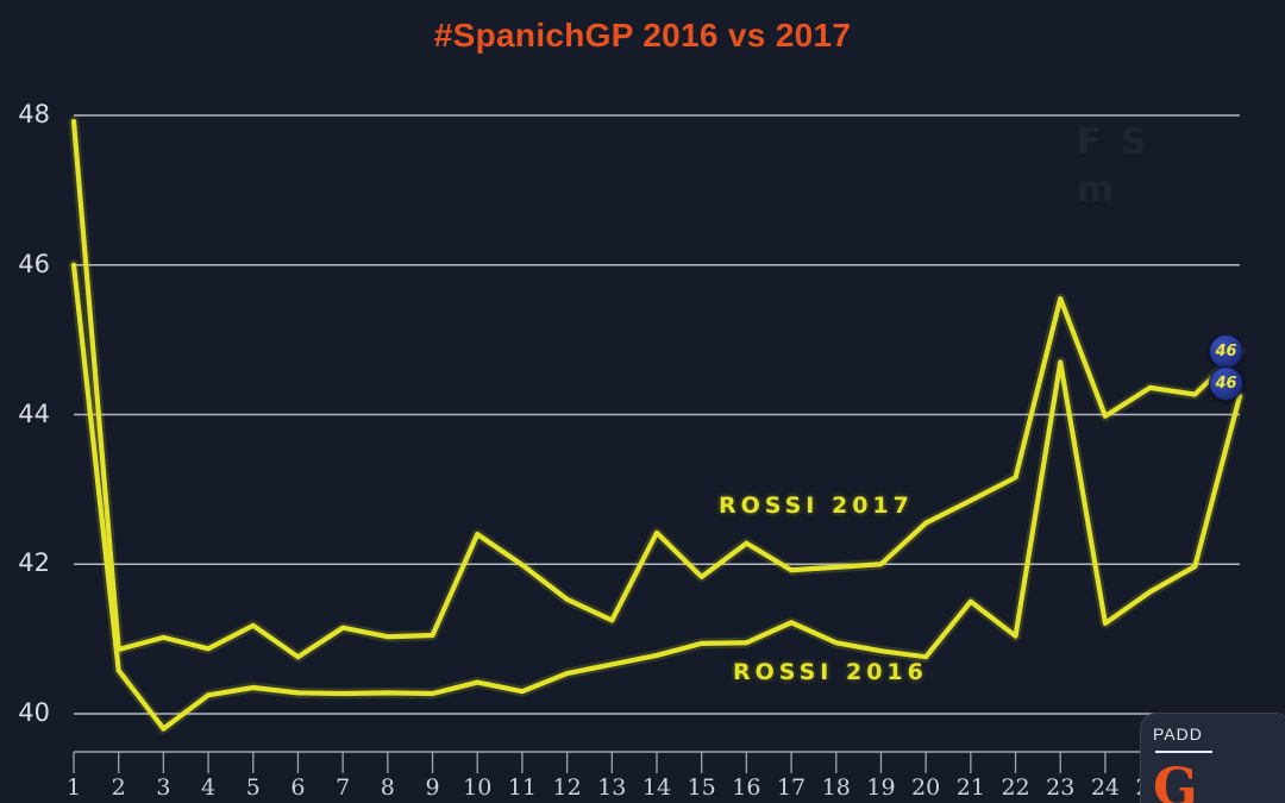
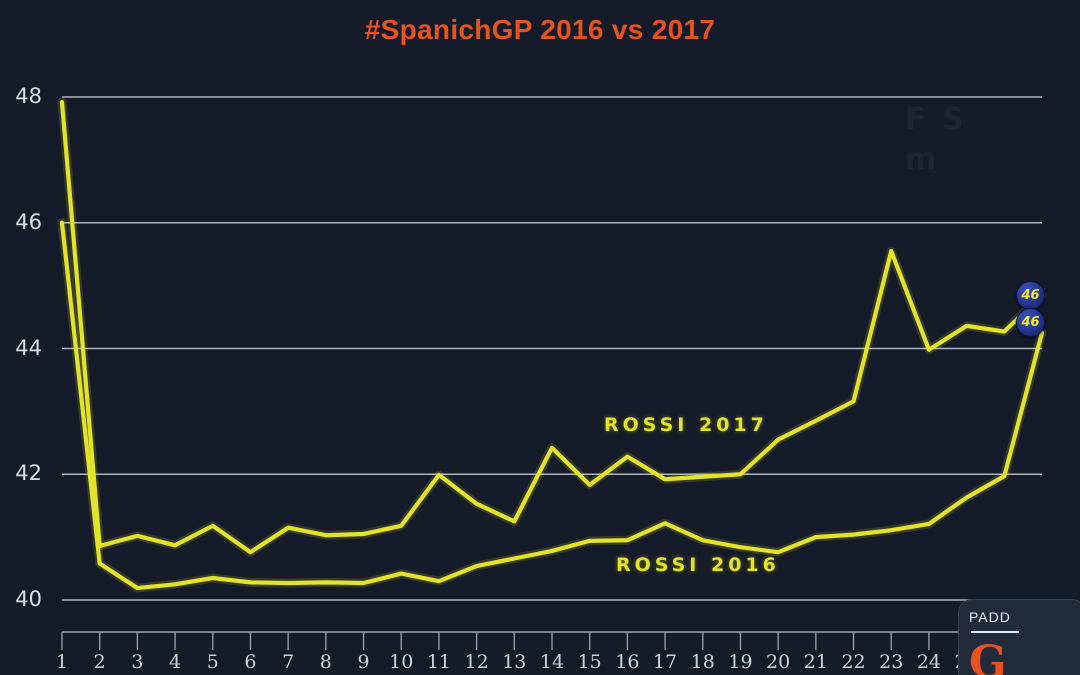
ROSSI 2016/3: 39.8 -> 40.2
ROSSI 2017/10: 42.4 -> 41.2
ROSSI 2016/21: 41.5 -> 41.0
ROSSI 2016/23: 44.7 -> 41.1
